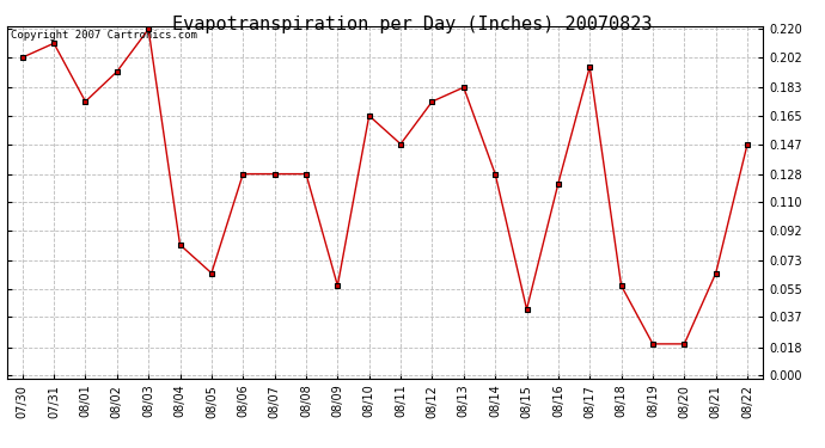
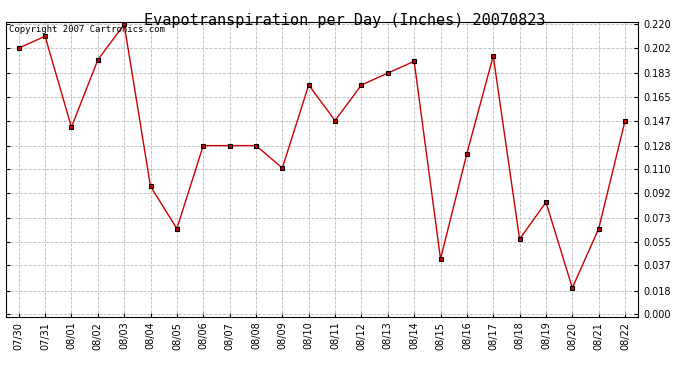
08/01: 0.174 -> 0.142
08/04: 0.083 -> 0.097
08/09: 0.057 -> 0.111
08/10: 0.165 -> 0.174
08/14: 0.128 -> 0.192
08/19: 0.020 -> 0.085
